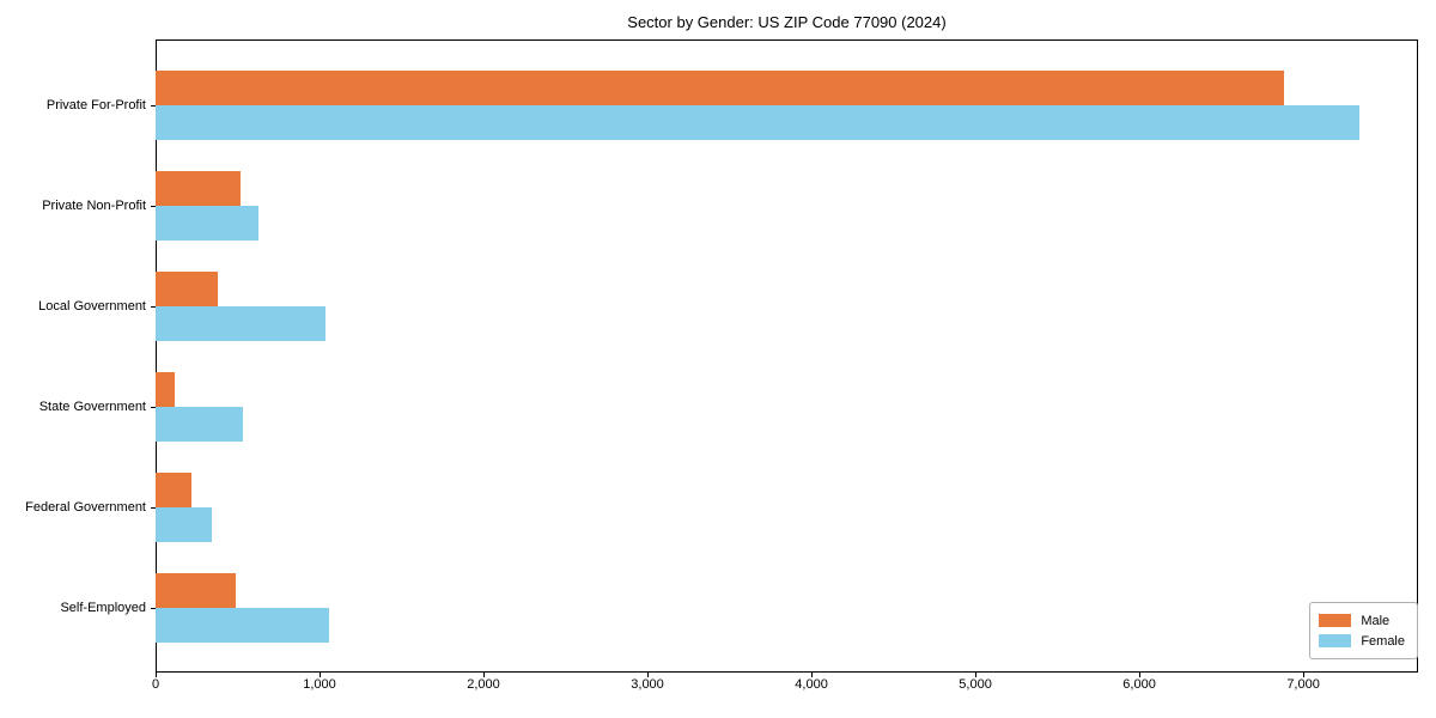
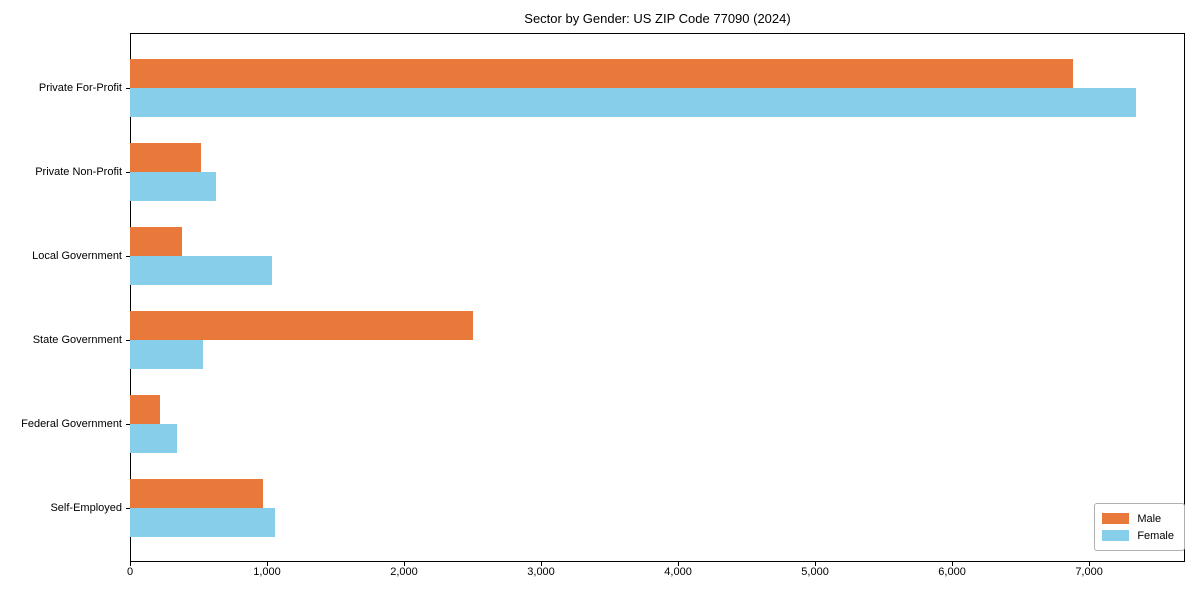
Male/State Government: 120 -> 2500
Male/Self-Employed: 490 -> 970
